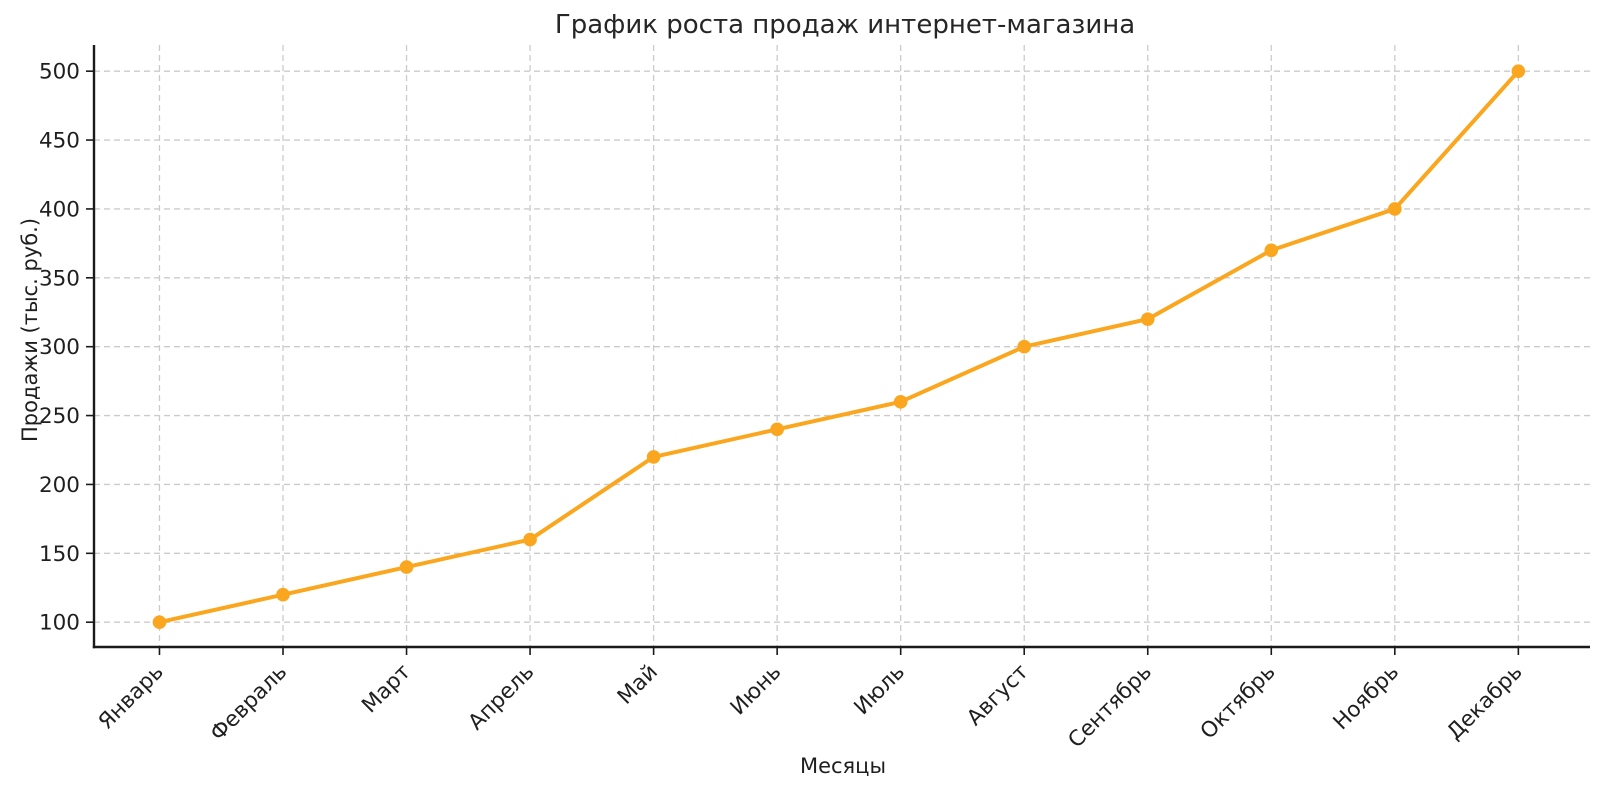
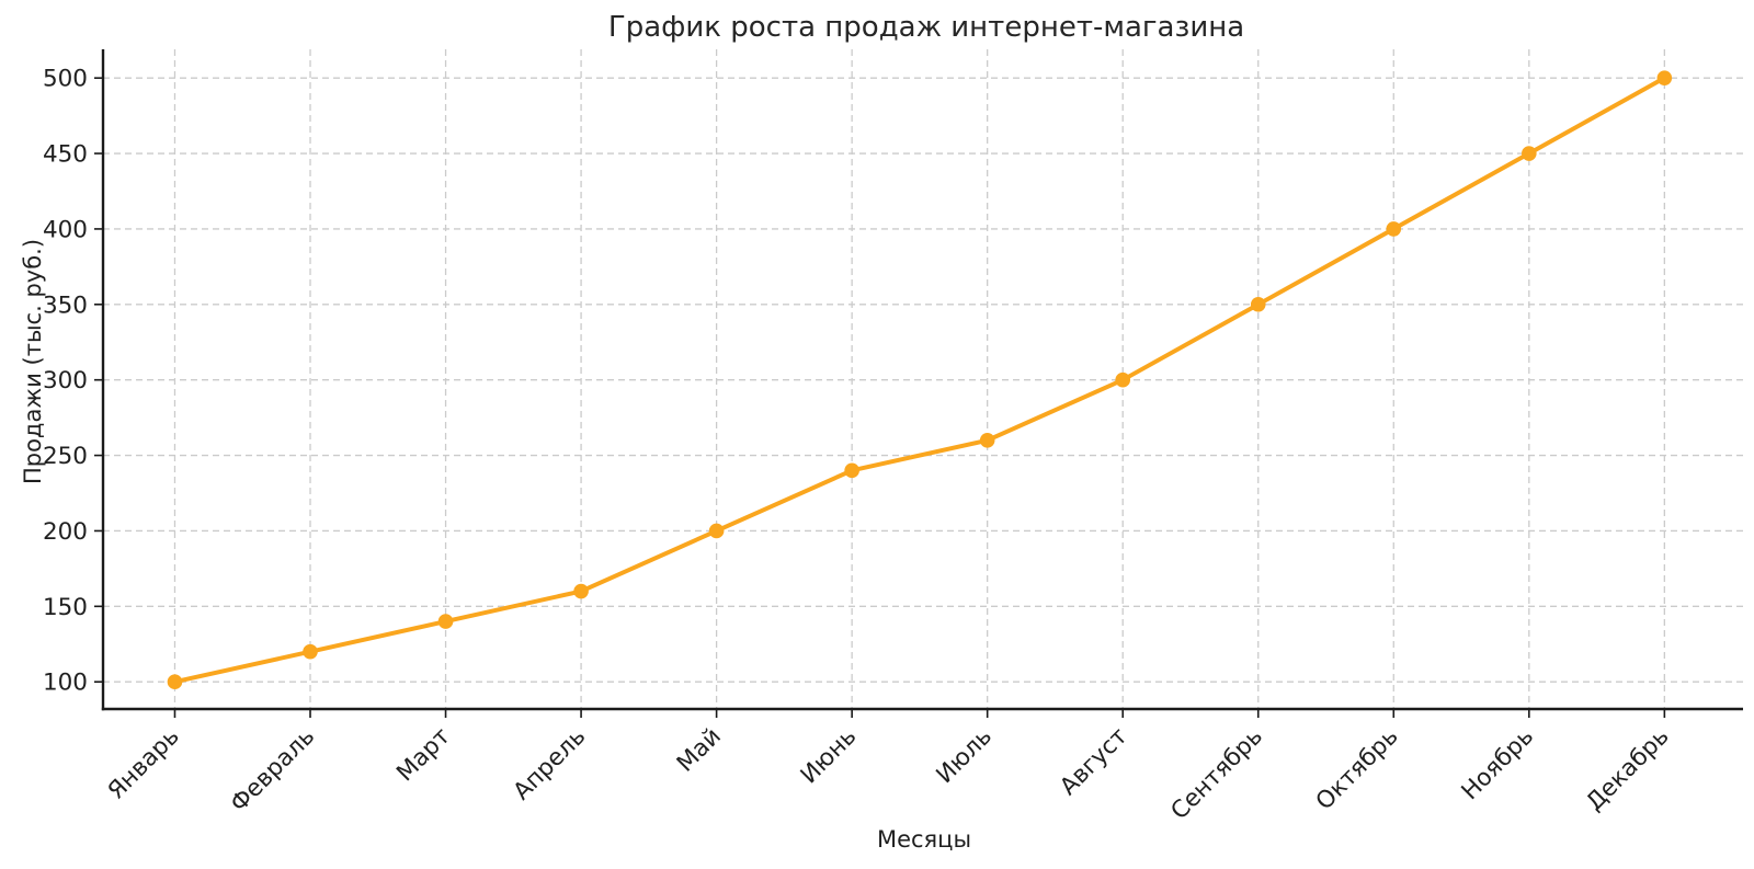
Май: 220 -> 200
Сентябрь: 320 -> 350
Октябрь: 370 -> 400
Ноябрь: 400 -> 450
